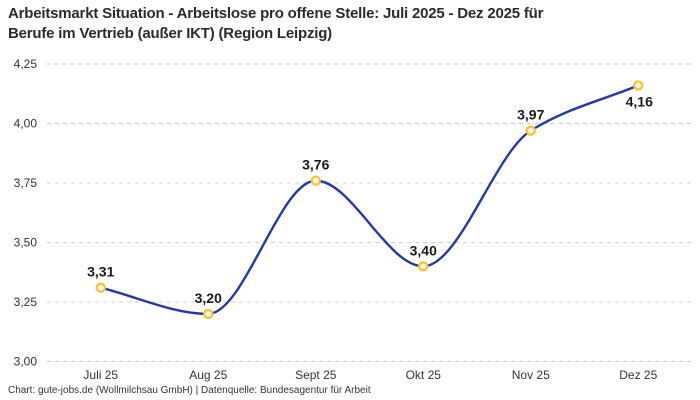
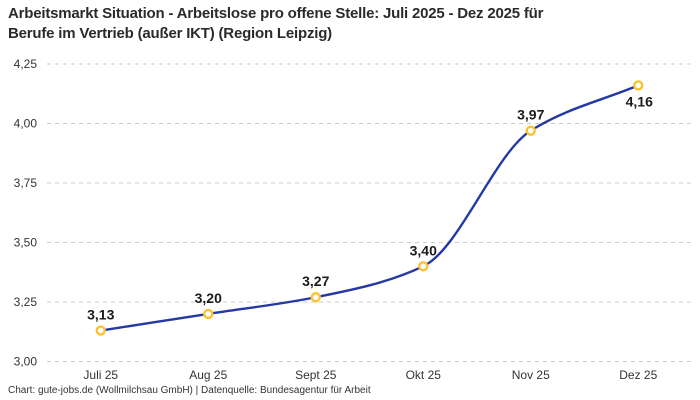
Juli 25: 3,31 -> 3,13
Sept 25: 3,76 -> 3,27
